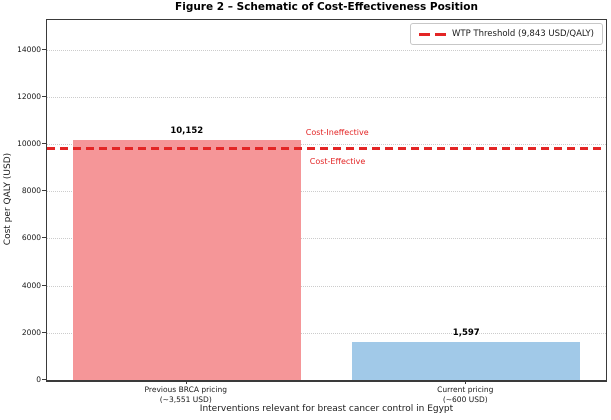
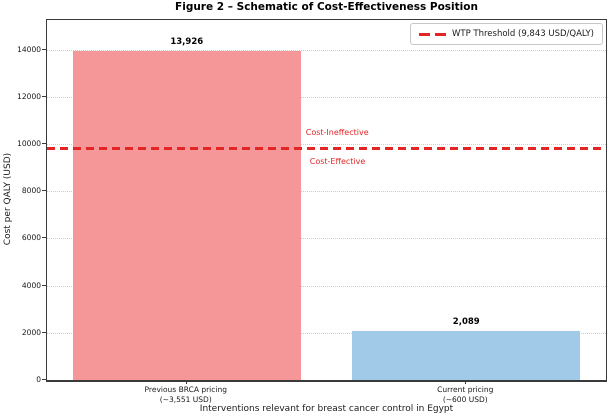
Previous BRCA pricing (~3,551 USD): 10,152 -> 13,926
Current pricing (~600 USD): 1,597 -> 2,089
